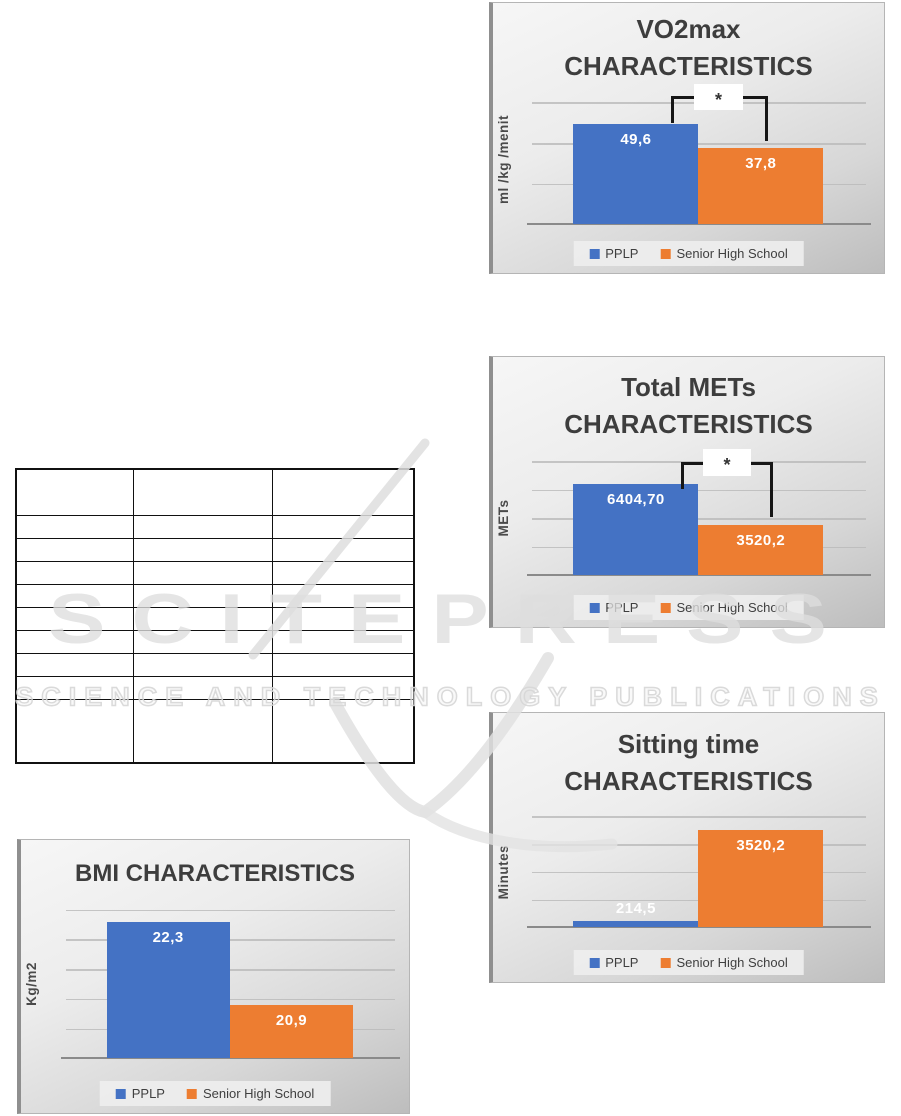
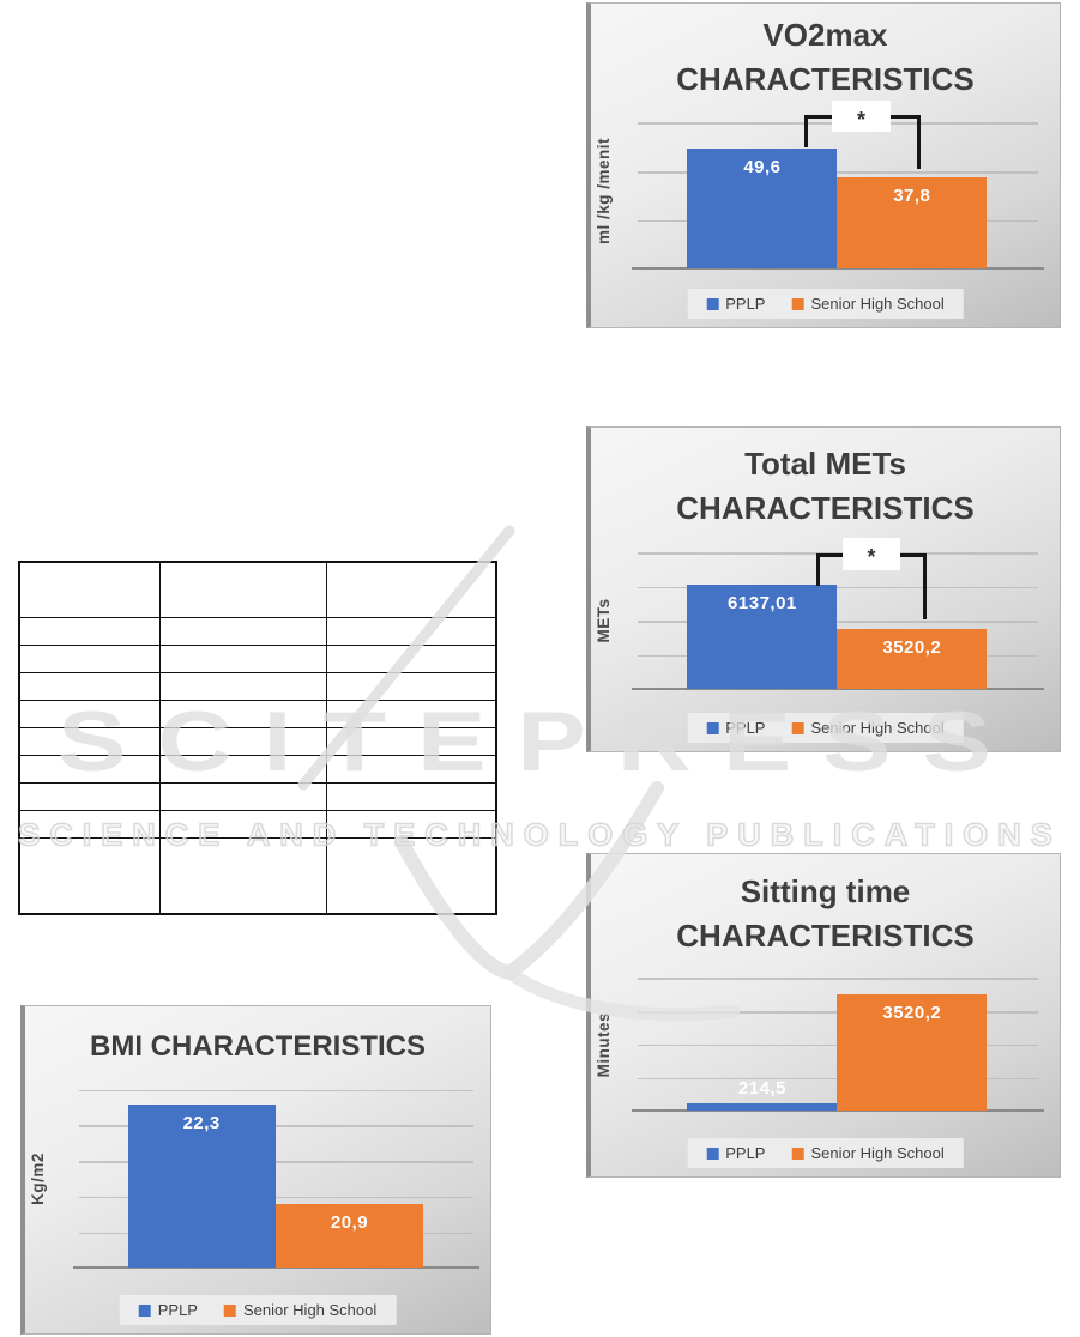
Total METs CHARACTERISTICS/PPLP: 6404,70 -> 6137,01
